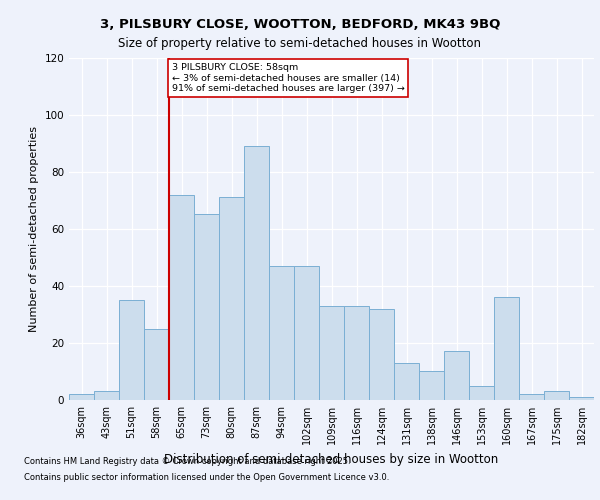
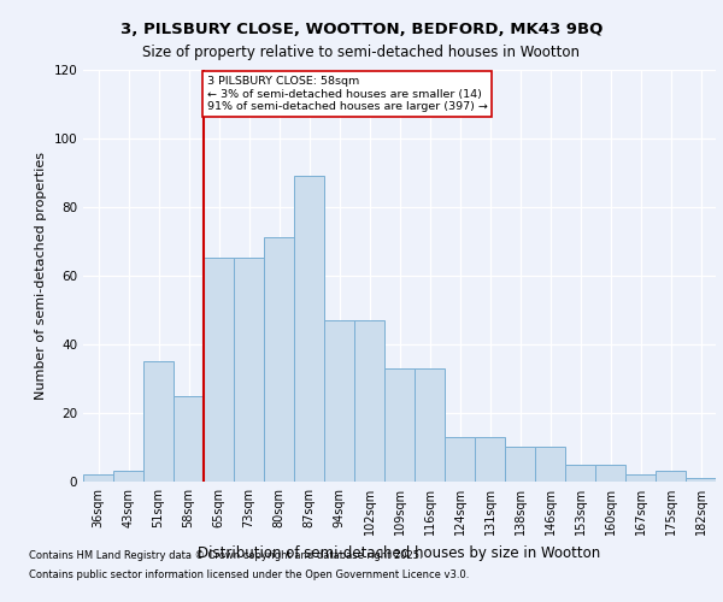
65sqm: 72 -> 65
124sqm: 32 -> 13
146sqm: 17 -> 10
160sqm: 36 -> 5
